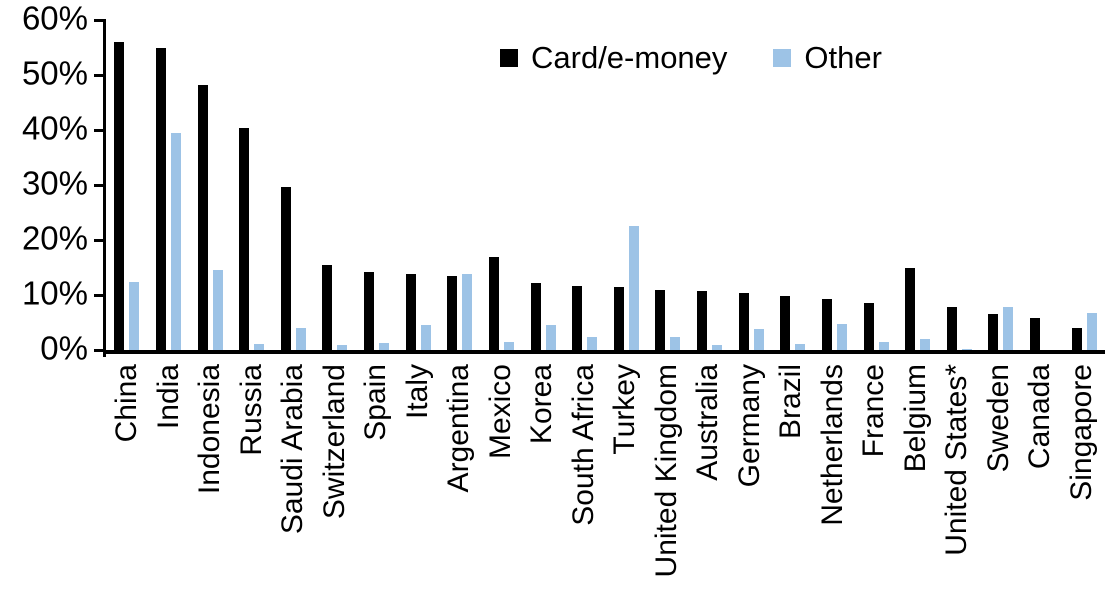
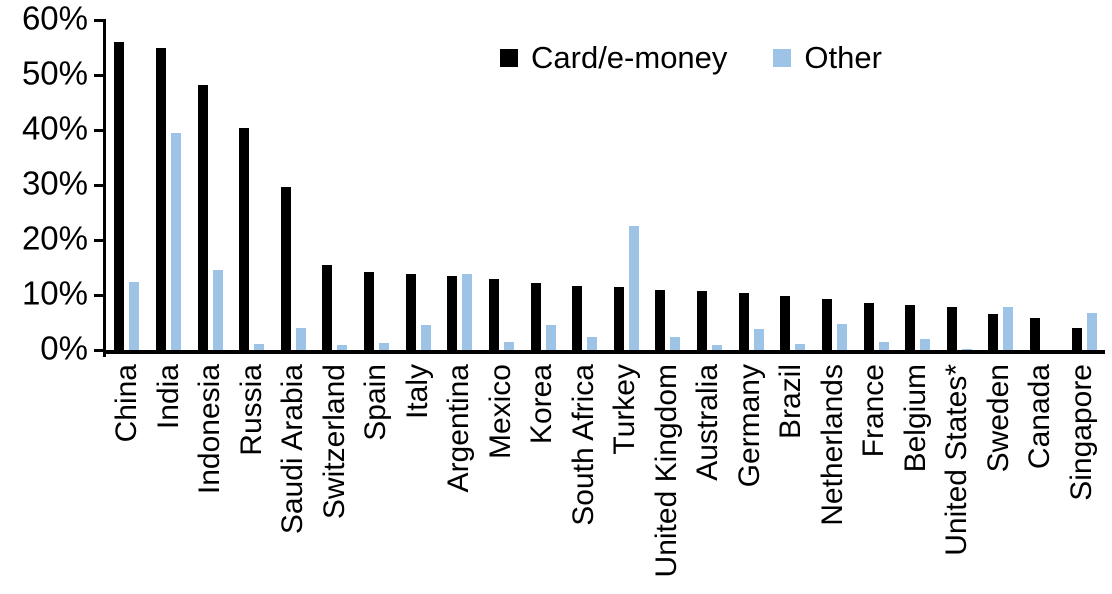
Card/e-money/Mexico: 17% -> 13%
Card/e-money/Belgium: 15% -> 8%
